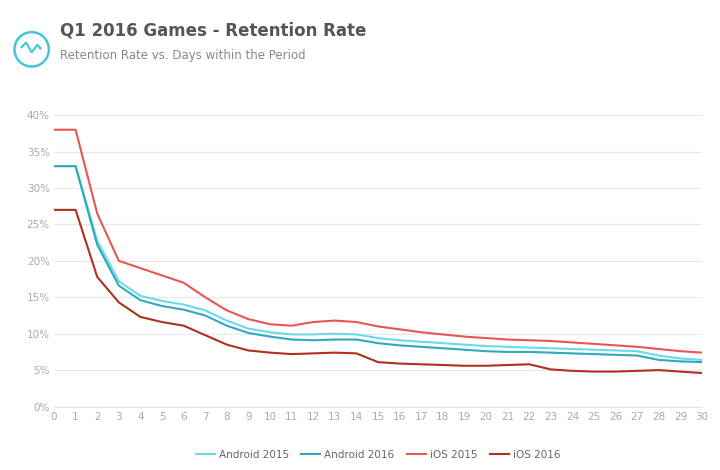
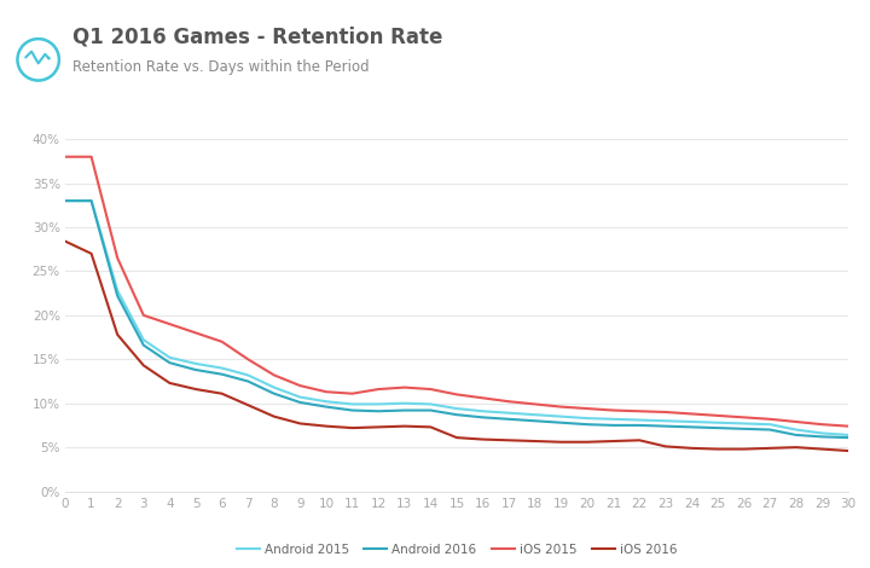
iOS 2016/0: 27.0% -> 28.4%
